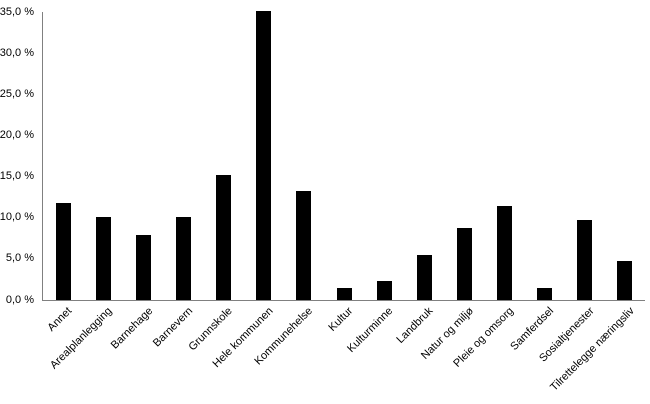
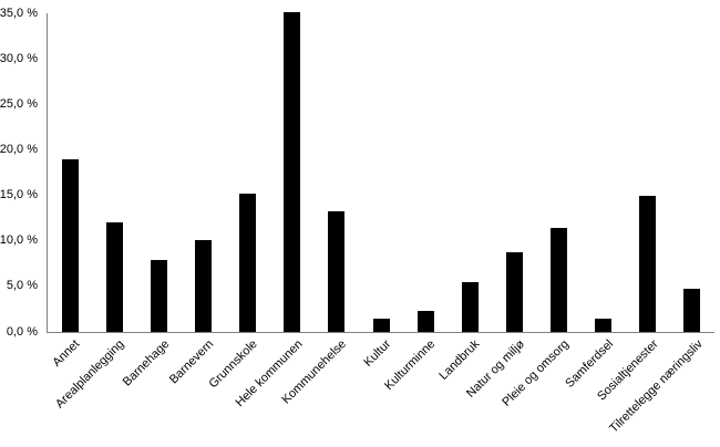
Annet: 12% -> 19%
Arealplanlegging: 10% -> 12%
Sosialtjenester: 10% -> 15%
